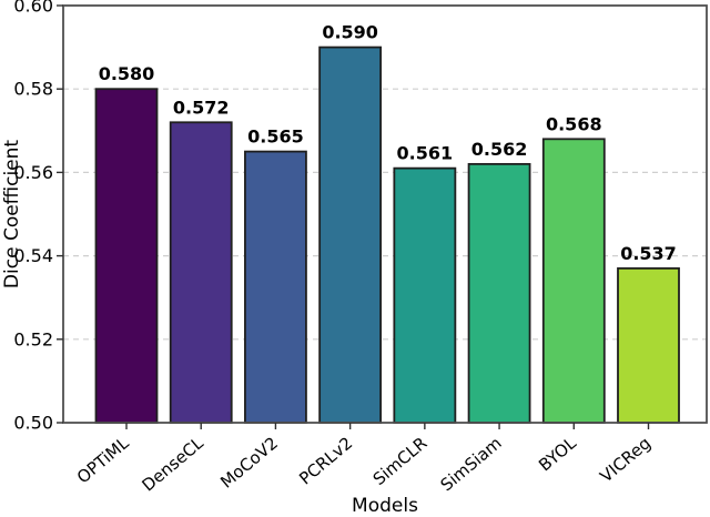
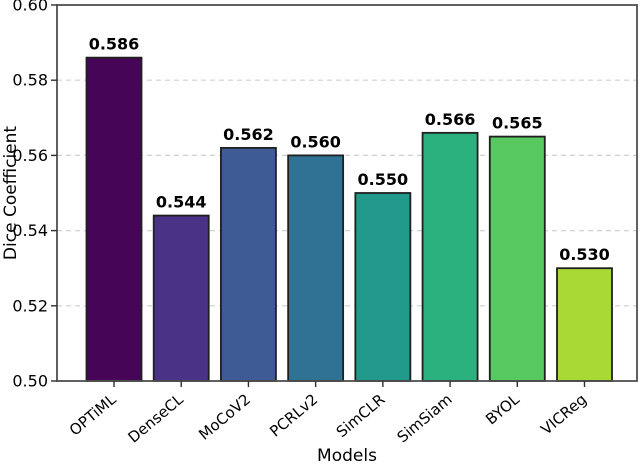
OPTiML: 0.580 -> 0.586
DenseCL: 0.572 -> 0.544
MoCoV2: 0.565 -> 0.562
PCRLv2: 0.590 -> 0.560
SimCLR: 0.561 -> 0.550
SimSiam: 0.562 -> 0.566
BYOL: 0.568 -> 0.565
VICReg: 0.537 -> 0.530
